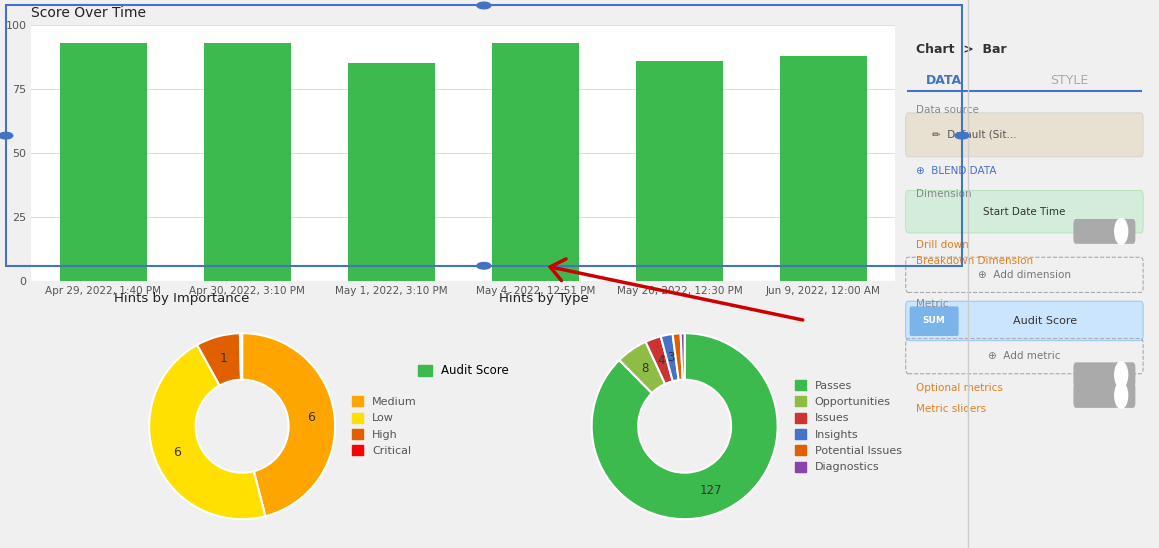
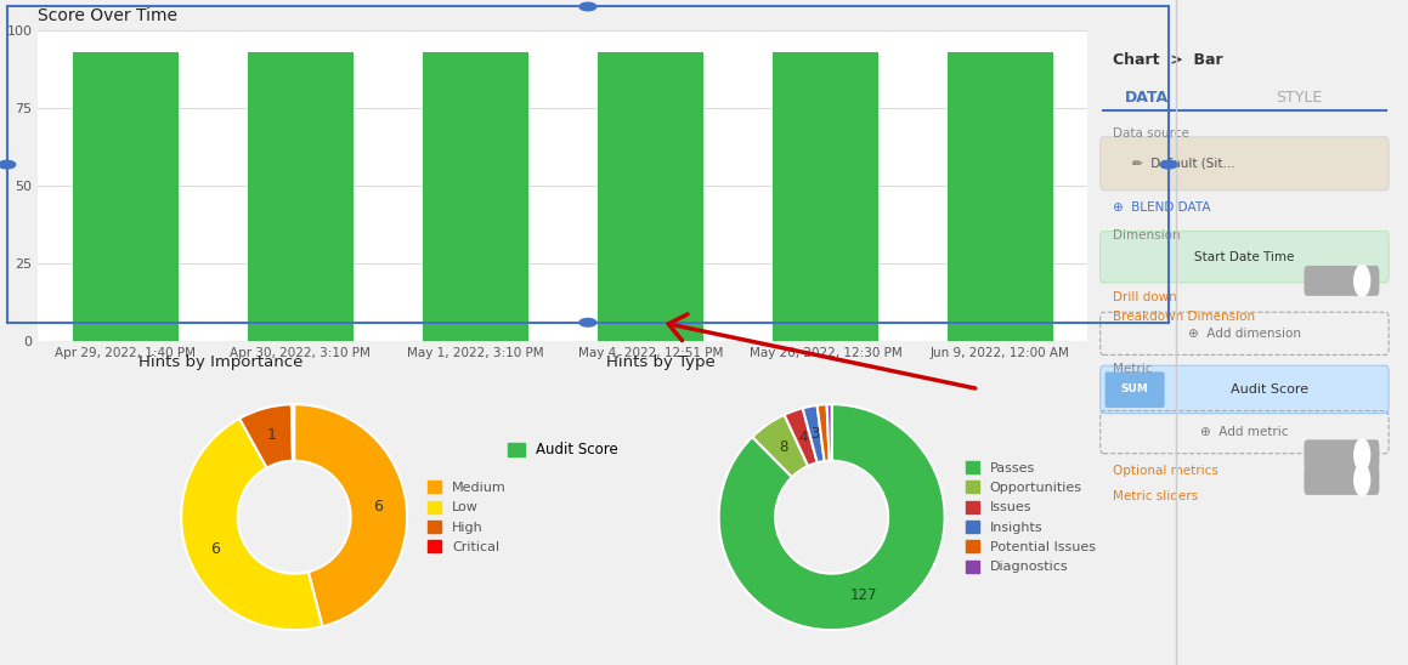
May 1, 2022, 3:10 PM: 85 -> 93
May 20, 2022, 12:30 PM: 86 -> 93
Jun 9, 2022, 12:00 AM: 88 -> 93
